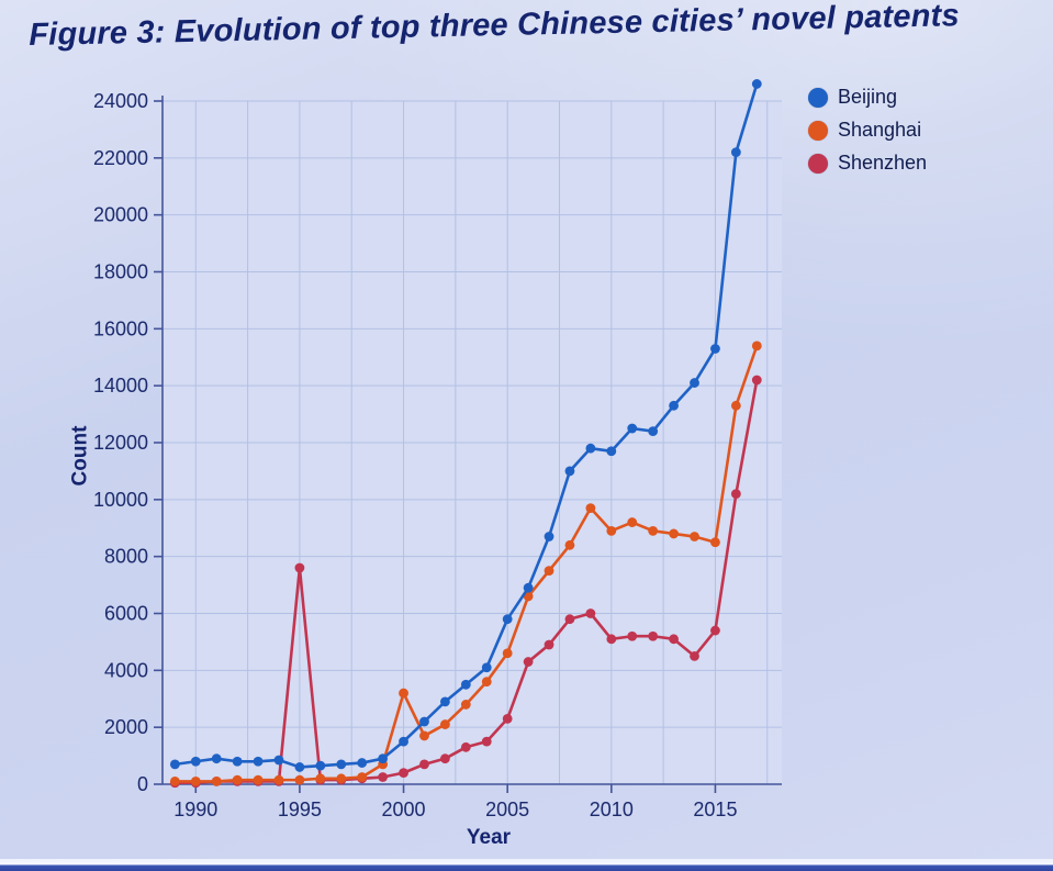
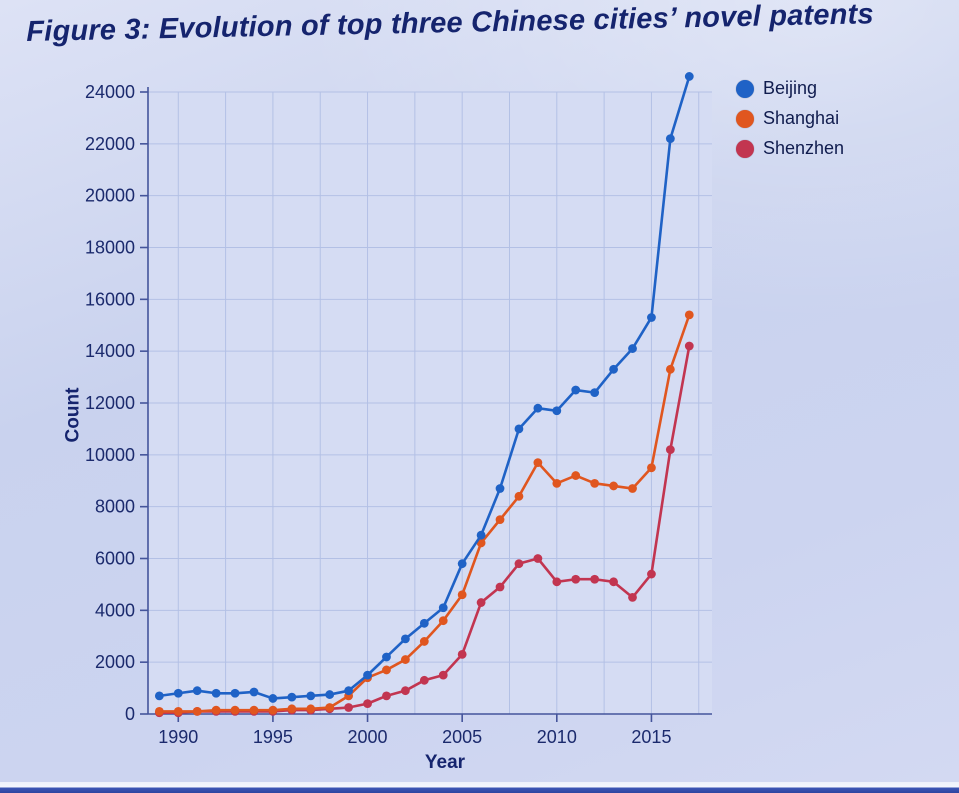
Shenzhen/1995: 7600 -> 100
Shanghai/2000: 3200 -> 1400
Shanghai/2015: 8500 -> 9500
